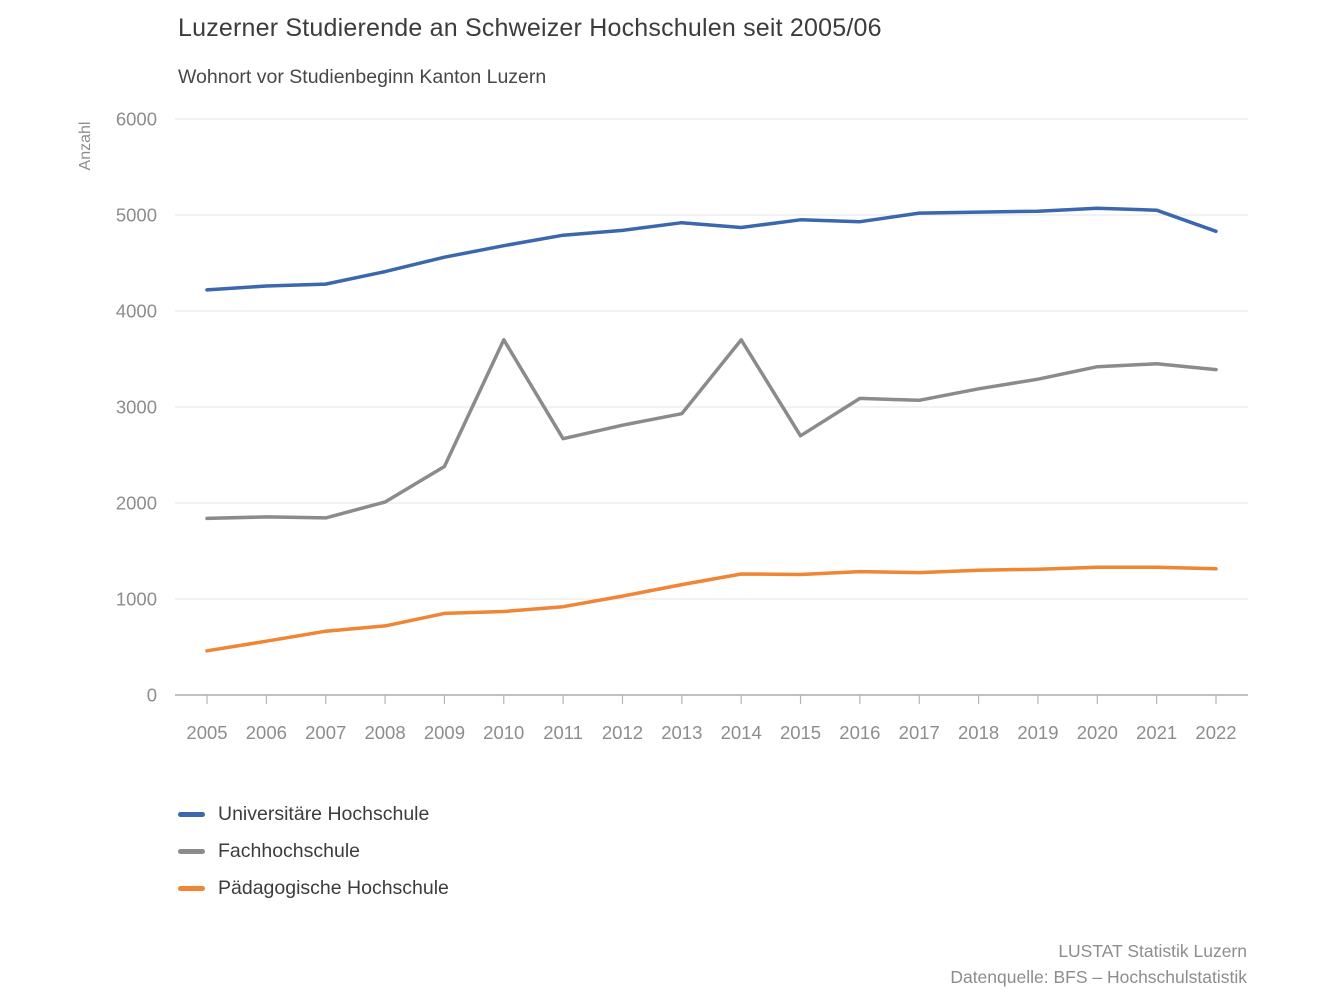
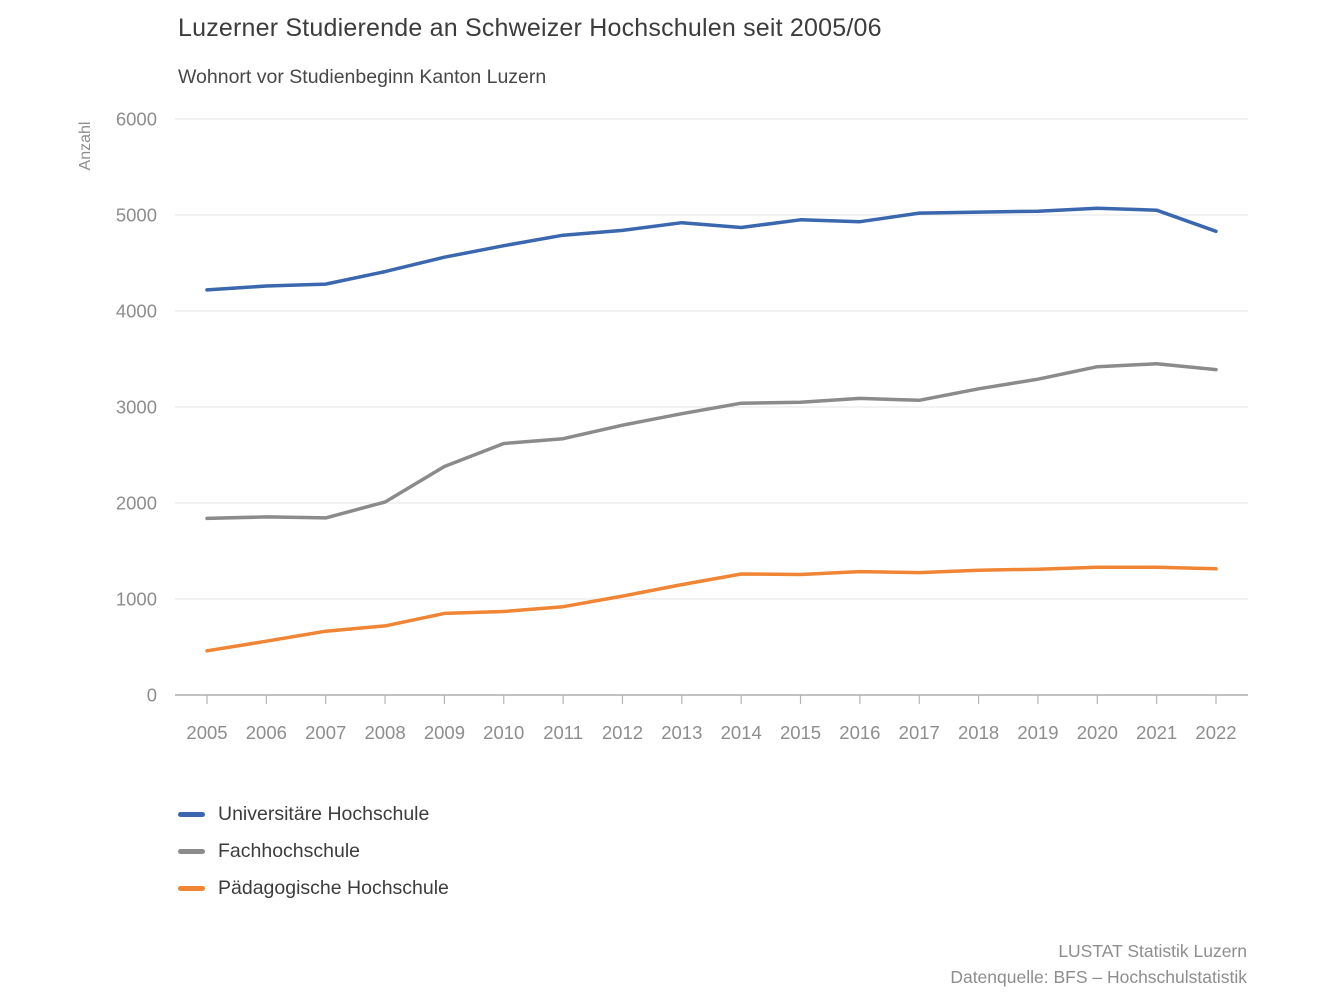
Fachhochschule/2010: 3700 -> 2600
Fachhochschule/2014: 3700 -> 3000
Fachhochschule/2015: 2700 -> 3000
